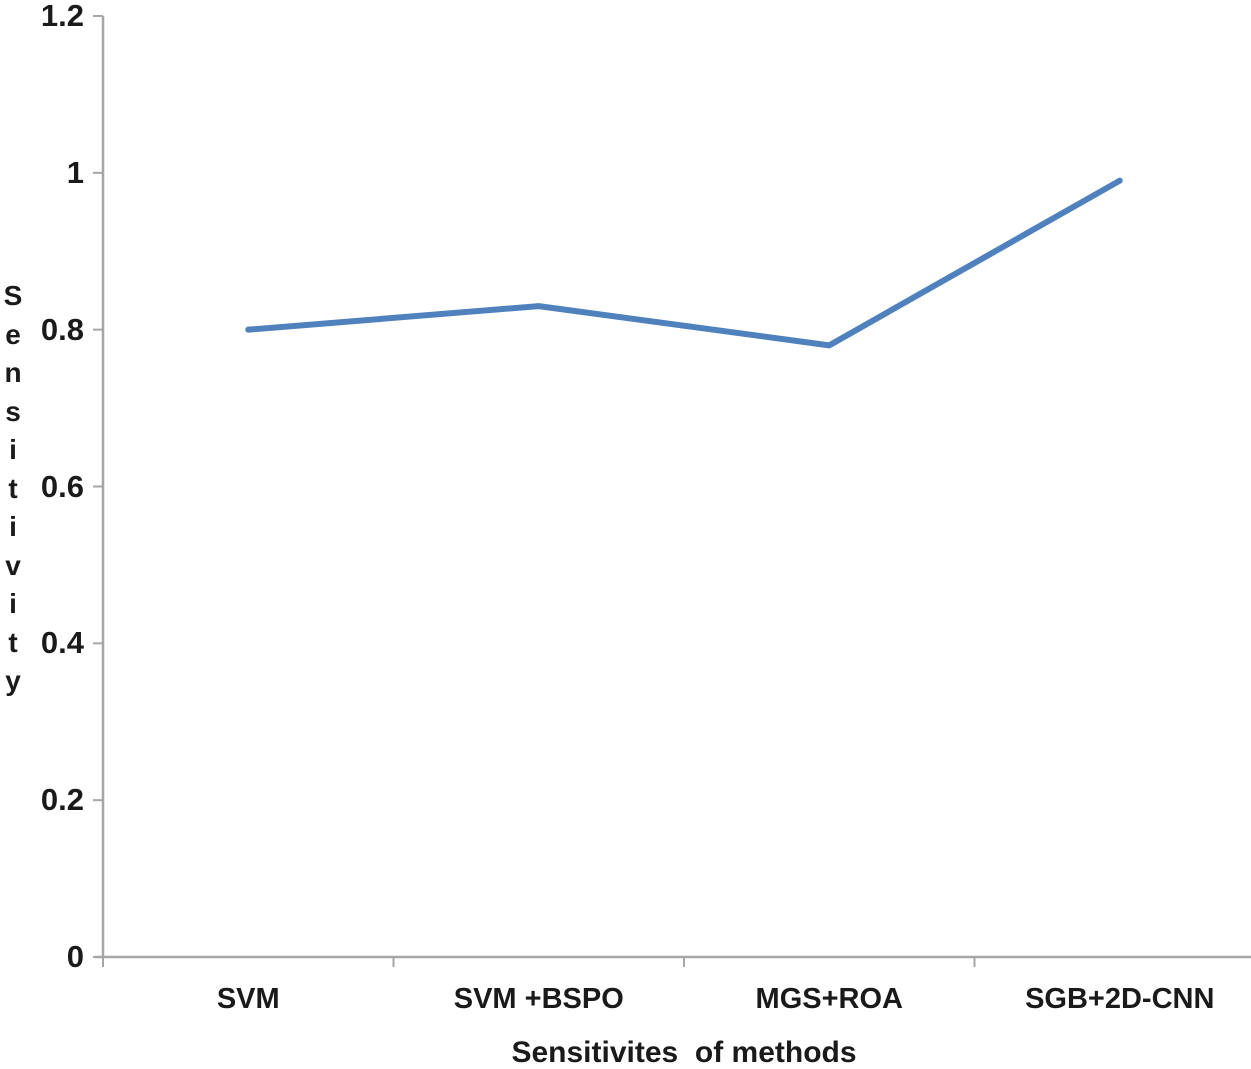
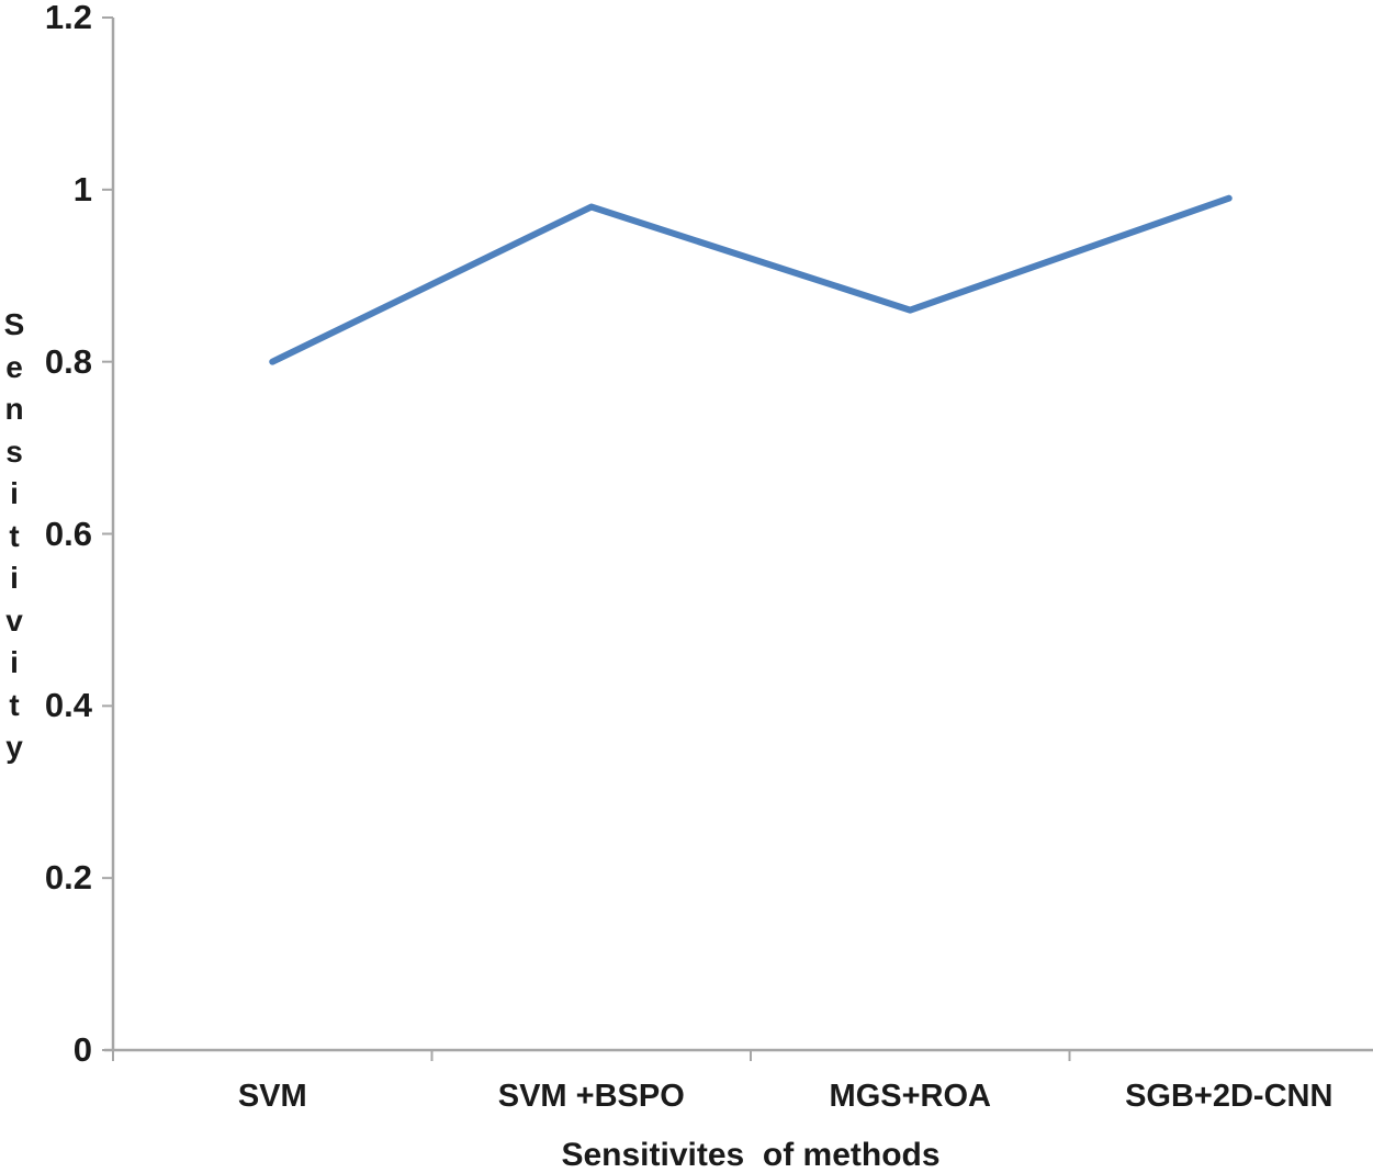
SVM +BSPO: 0.83 -> 0.98
MGS+ROA: 0.78 -> 0.86
